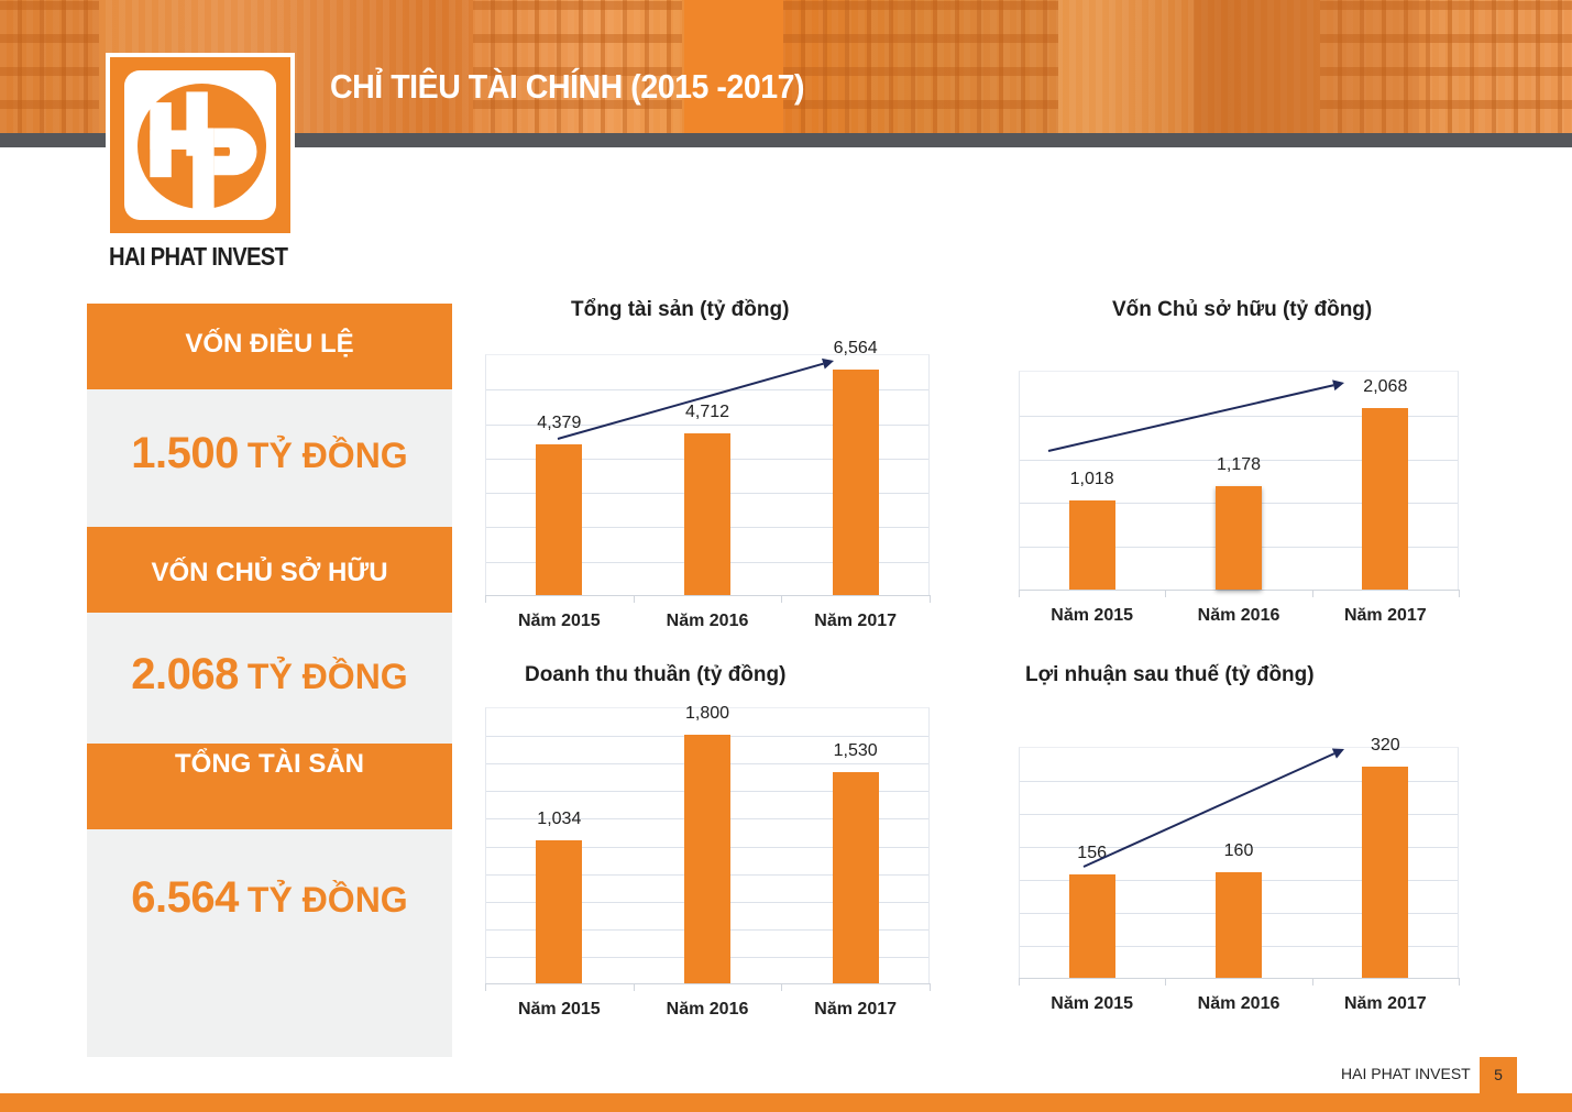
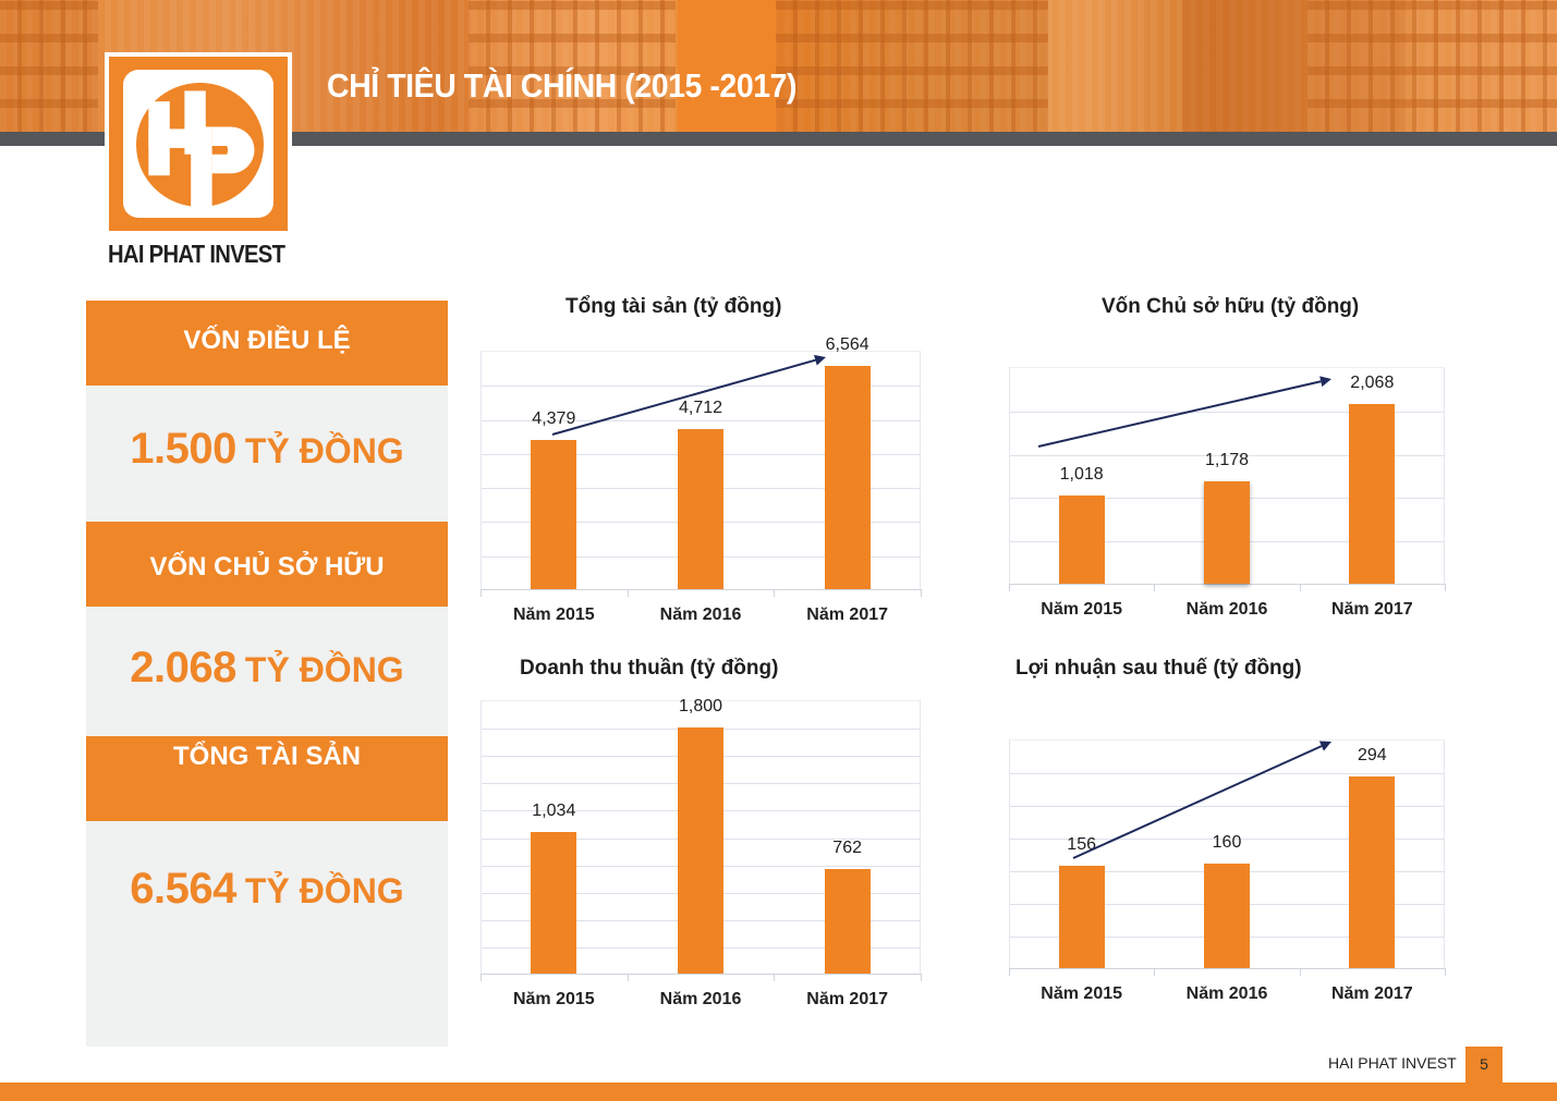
Doanh thu thuần (tỷ đồng)/Năm 2017: 1,530 -> 762
Lợi nhuận sau thuế (tỷ đồng)/Năm 2017: 320 -> 294
